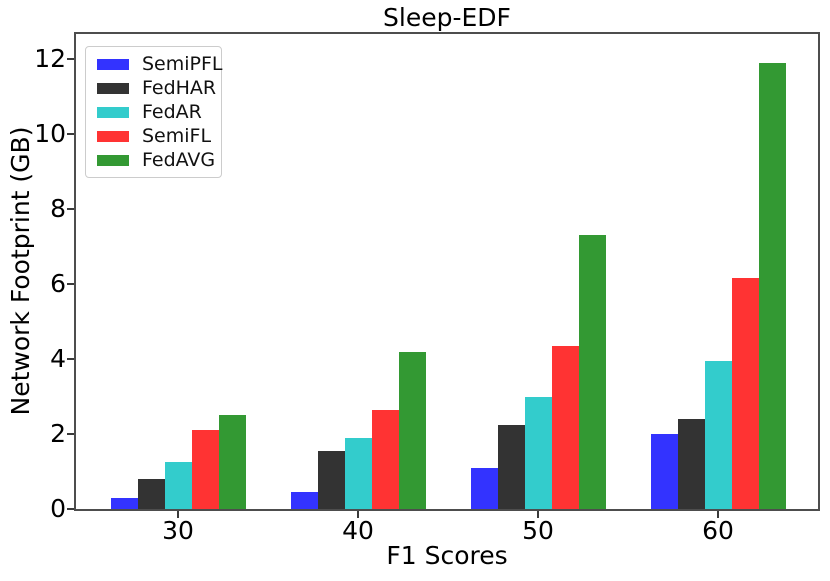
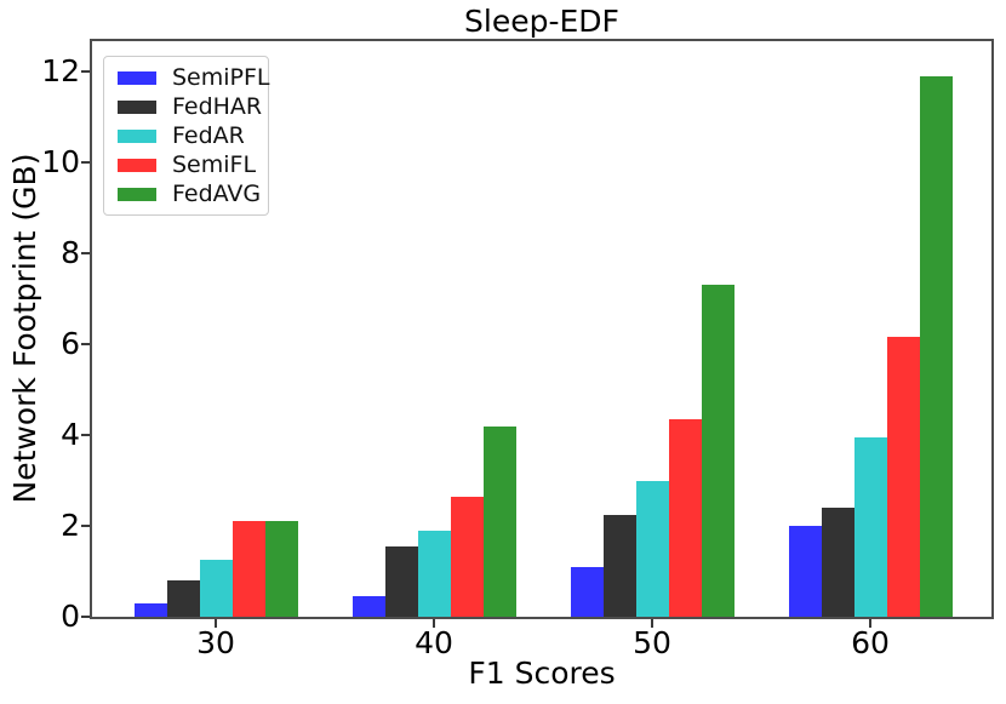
FedAVG/30: 2.5 -> 2.1
